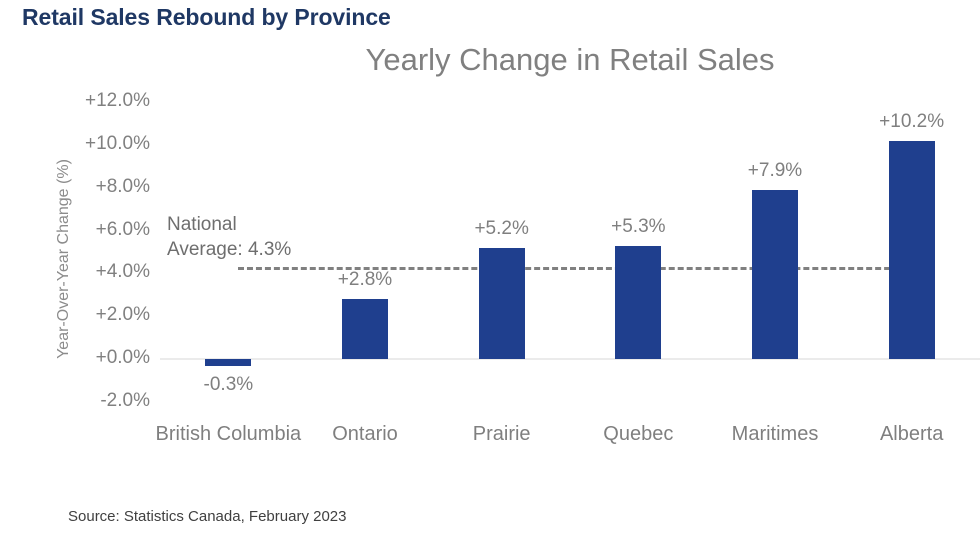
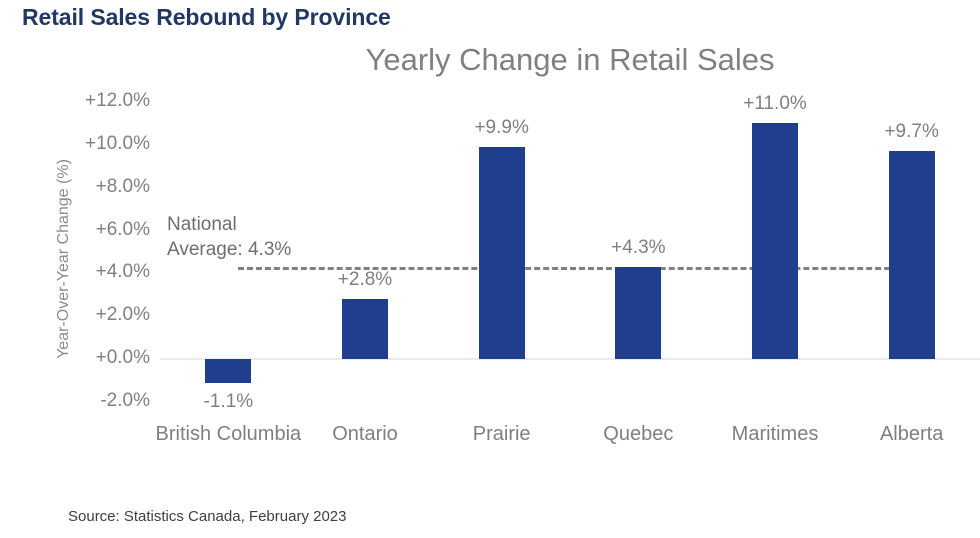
British Columbia: -0.3% -> -1.1%
Prairie: +5.2% -> +9.9%
Quebec: +5.3% -> +4.3%
Maritimes: +7.9% -> +11.0%
Alberta: +10.2% -> +9.7%
